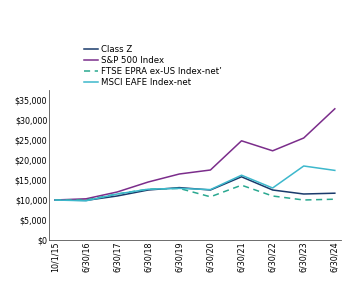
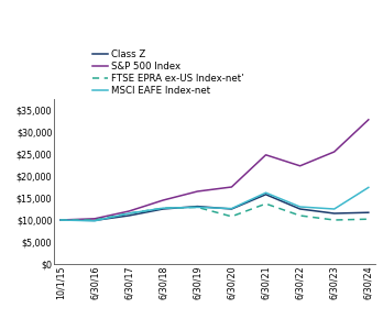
MSCI EAFE Index-net/6/30/23: $18,500 -> $12,500
